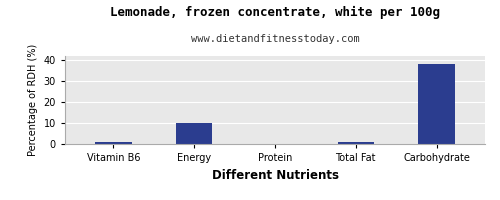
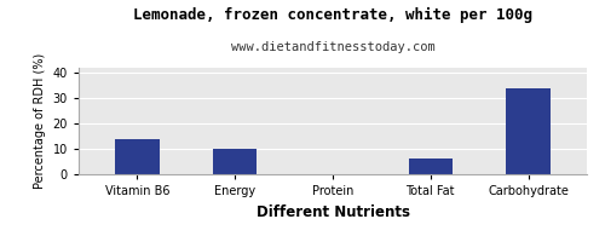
Vitamin B6: 1 -> 14
Total Fat: 1 -> 6
Carbohydrate: 38 -> 34
